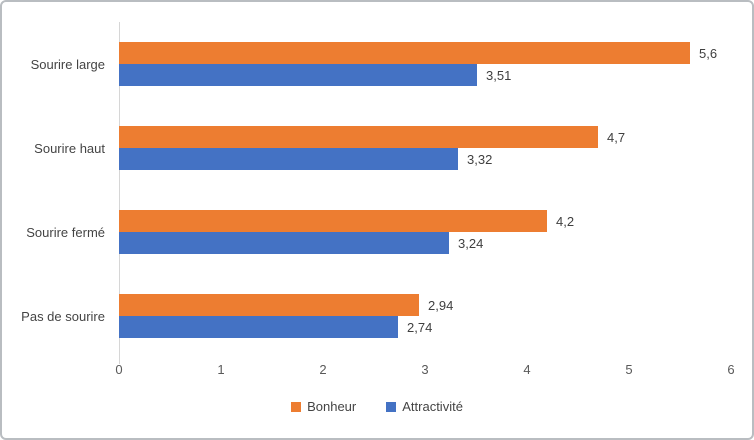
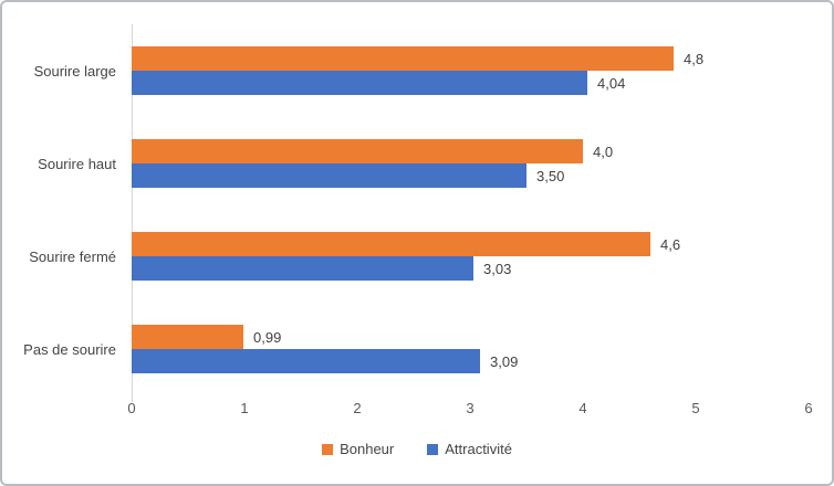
Bonheur/Sourire large: 5,6 -> 4,8
Attractivité/Sourire large: 3,51 -> 4,04
Bonheur/Sourire haut: 4,7 -> 4,0
Attractivité/Sourire haut: 3,32 -> 3,50
Bonheur/Sourire fermé: 4,2 -> 4,6
Attractivité/Sourire fermé: 3,24 -> 3,03
Bonheur/Pas de sourire: 2,94 -> 0,99
Attractivité/Pas de sourire: 2,74 -> 3,09
